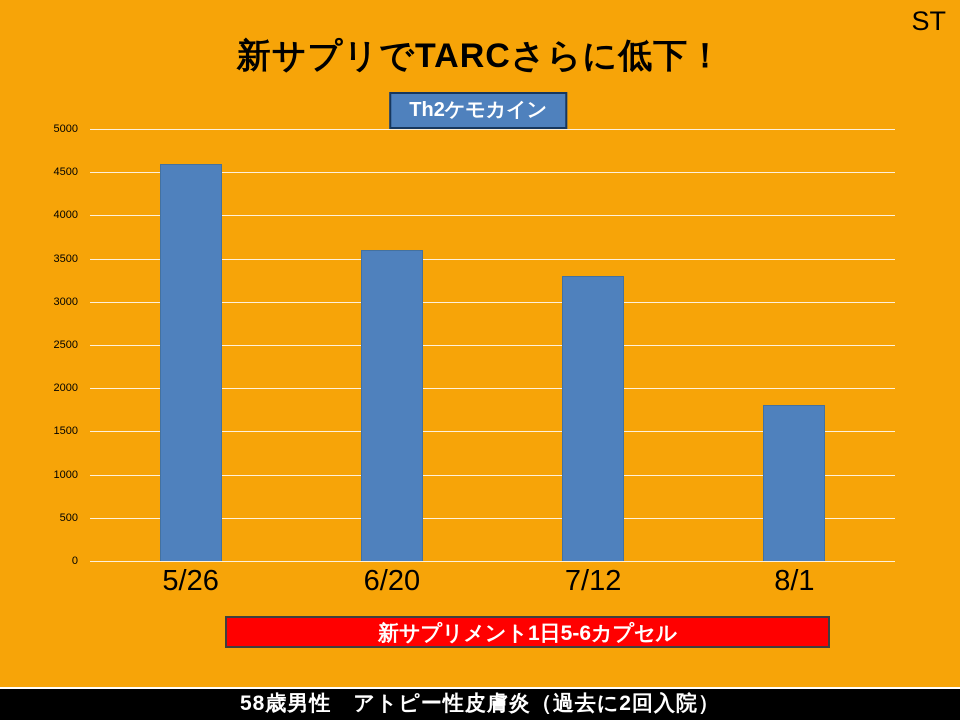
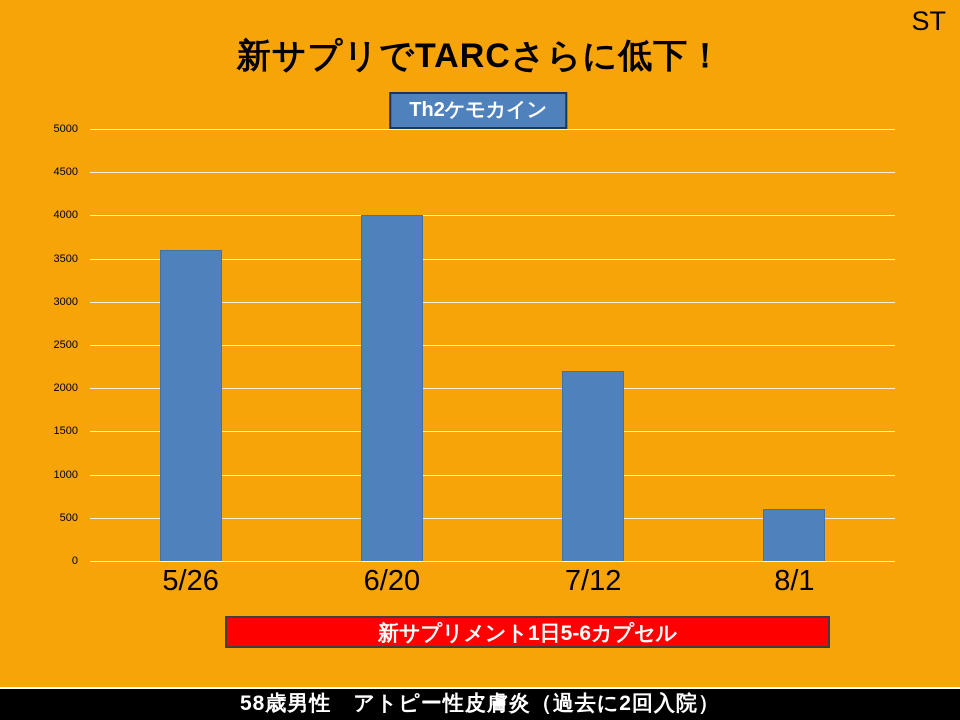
5/26: 4600 -> 3600
6/20: 3600 -> 4000
7/12: 3300 -> 2200
8/1: 1800 -> 600
